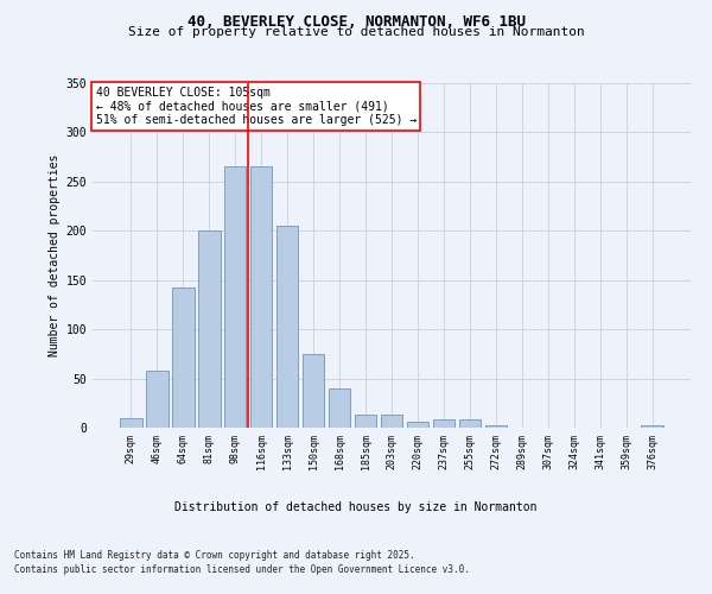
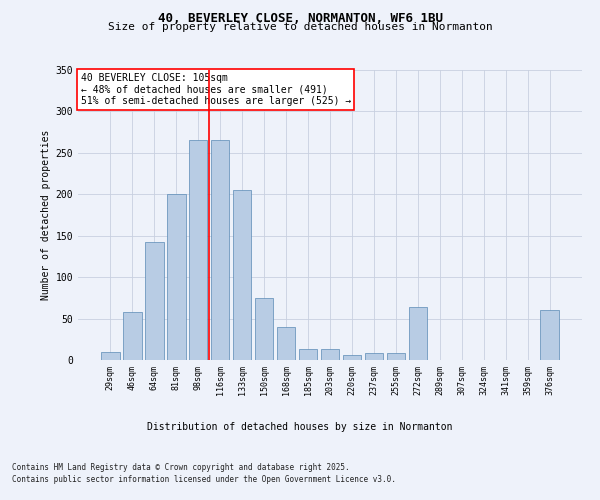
272sqm: 3 -> 64
376sqm: 2 -> 60
